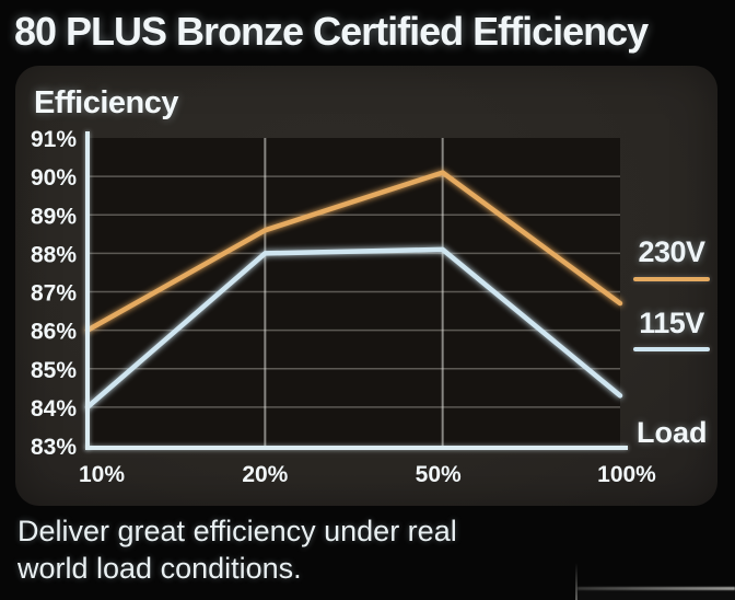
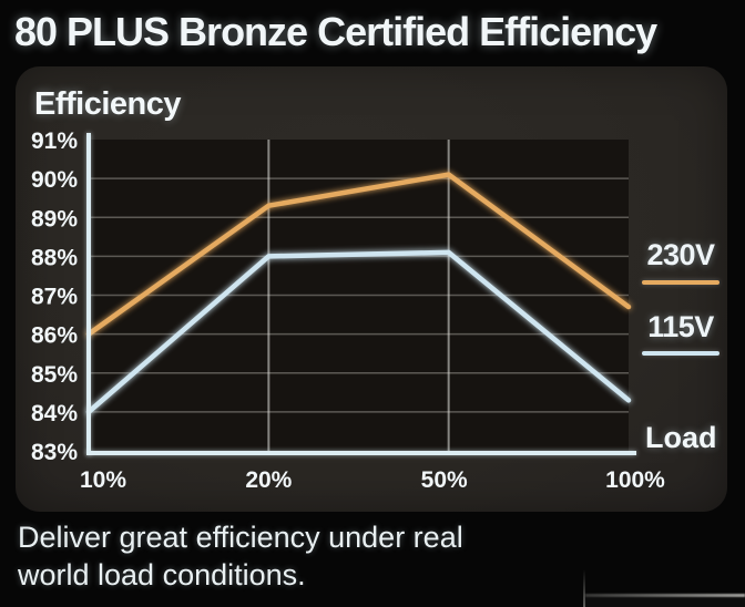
230V/20%: 88.6% -> 89.3%
